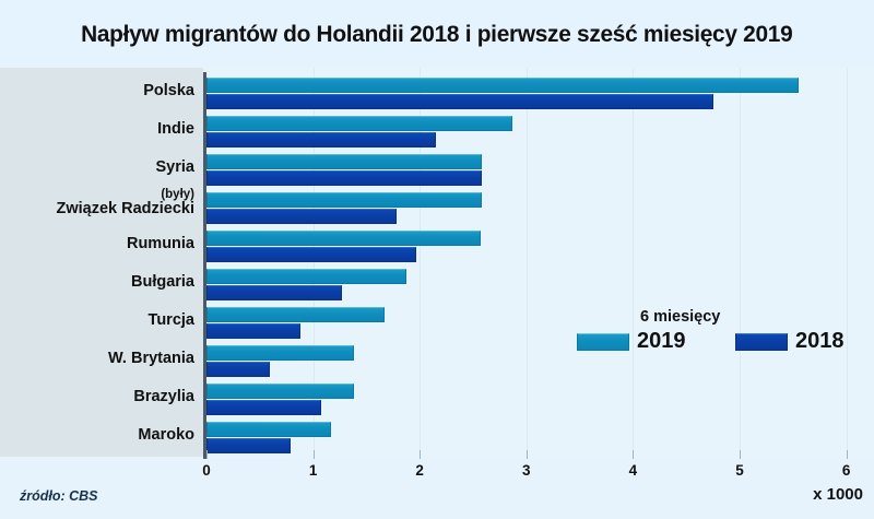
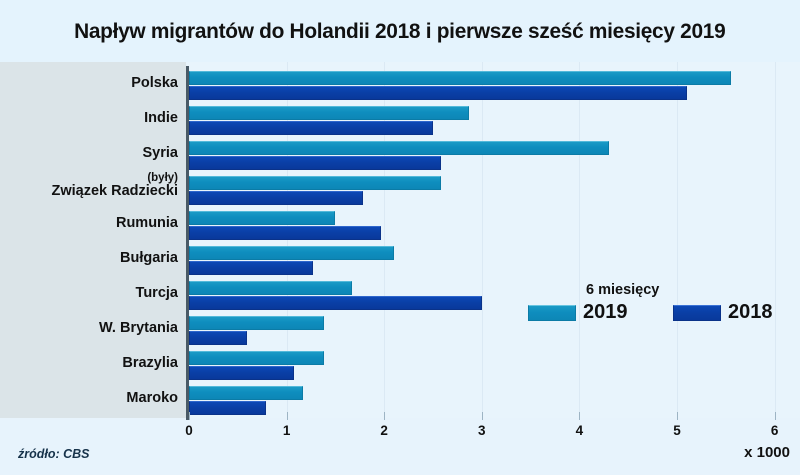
2018/Polska: 4.8 -> 5.1
2018/Indie: 2.1 -> 2.5
6 miesięcy 2019/Syria: 2.6 -> 4.3
6 miesięcy 2019/Rumunia: 2.6 -> 1.5
6 miesięcy 2019/Bułgaria: 1.9 -> 2.1
2018/Turcja: 0.9 -> 3.0
